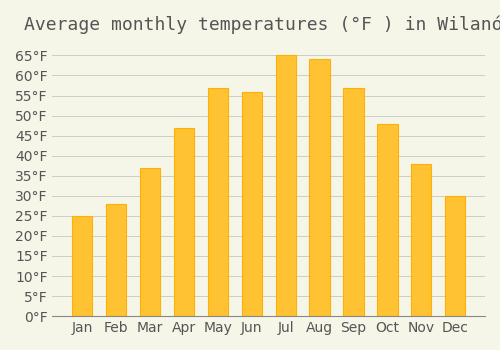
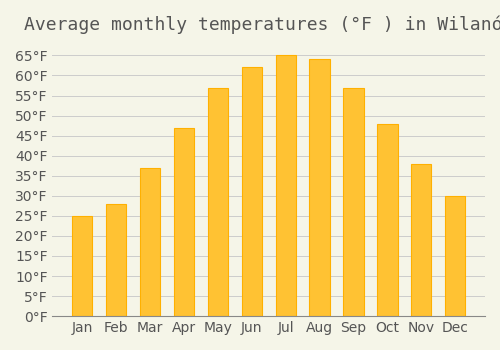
Jun: 56°F -> 62°F
